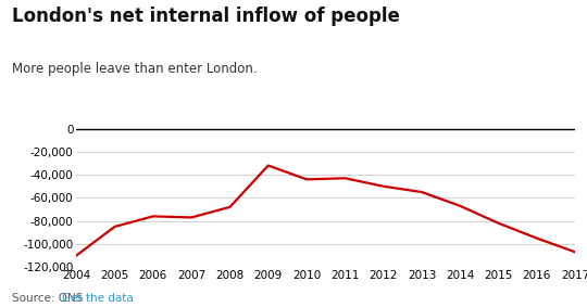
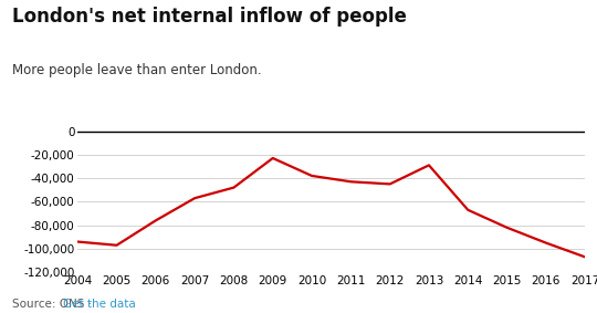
2004: -110,000 -> -94,000
2005: -85,000 -> -97,000
2007: -77,000 -> -57,000
2008: -68,000 -> -48,000
2009: -32,000 -> -23,000
2010: -44,000 -> -38,000
2012: -50,000 -> -45,000
2013: -55,000 -> -29,000
